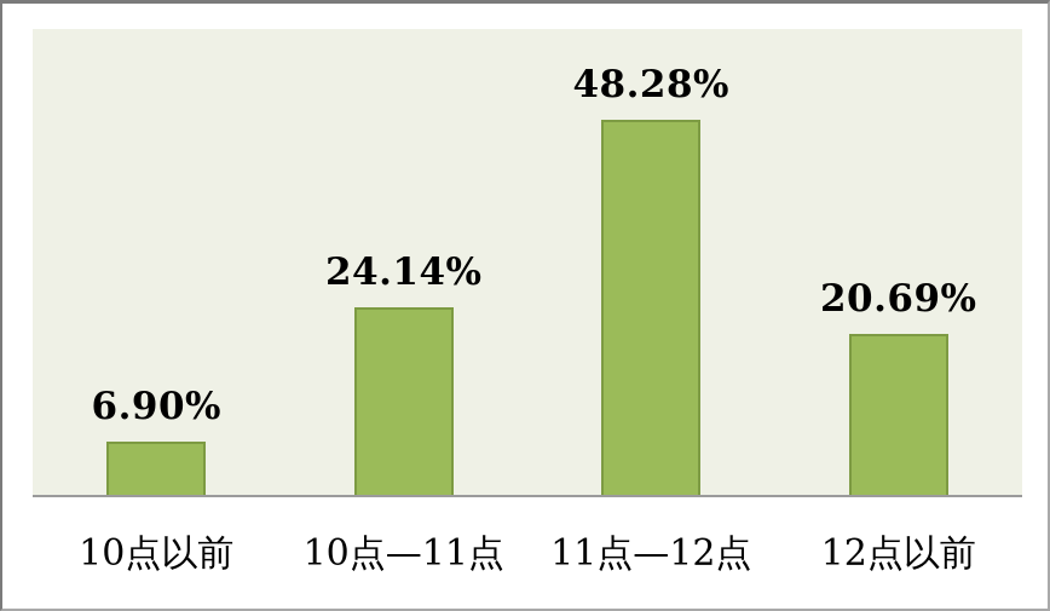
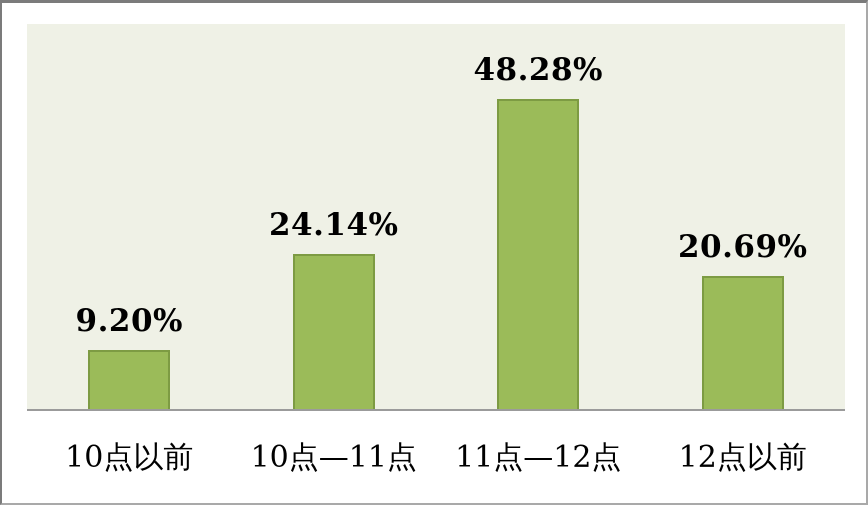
10点以前: 6.90% -> 9.20%
